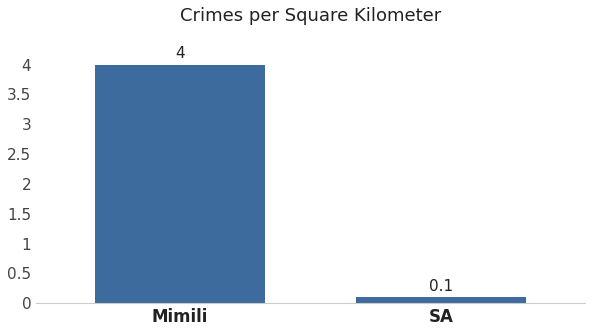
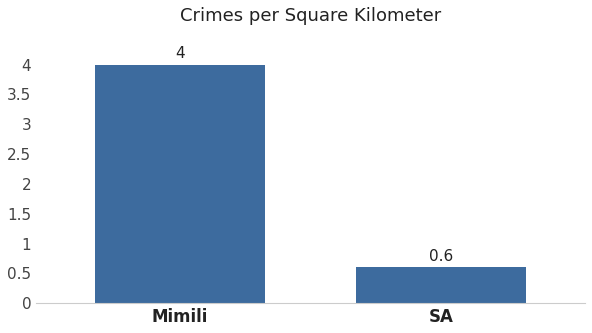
SA: 0.1 -> 0.6
